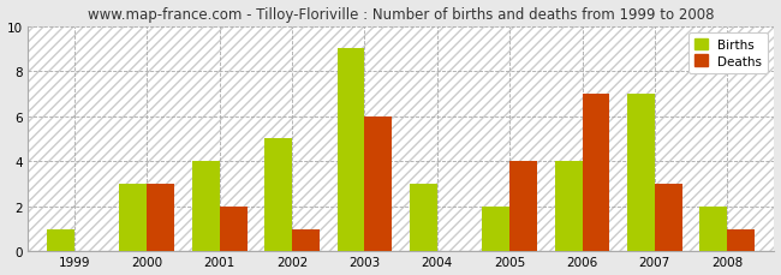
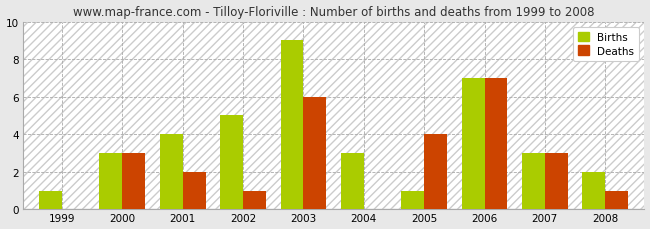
Births/2005: 2 -> 1
Births/2006: 4 -> 7
Births/2007: 7 -> 3
